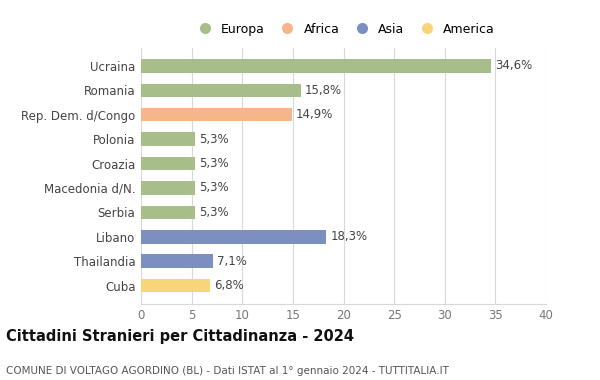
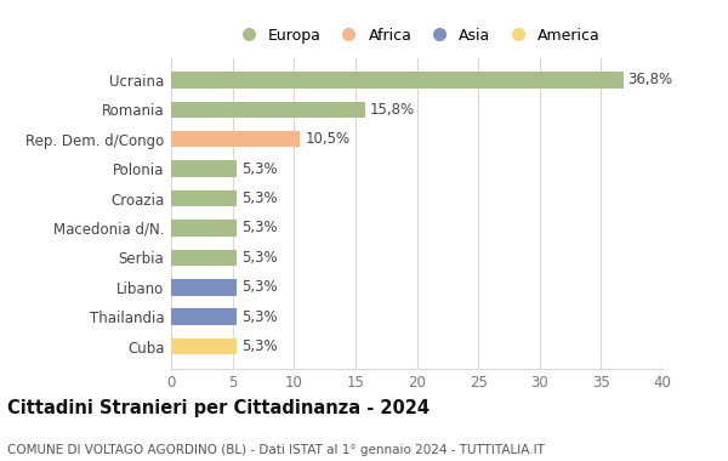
Ucraina: 34,6% -> 36,8%
Rep. Dem. d/Congo: 14,9% -> 10,5%
Libano: 18,3% -> 5,3%
Thailandia: 7,1% -> 5,3%
Cuba: 6,8% -> 5,3%
